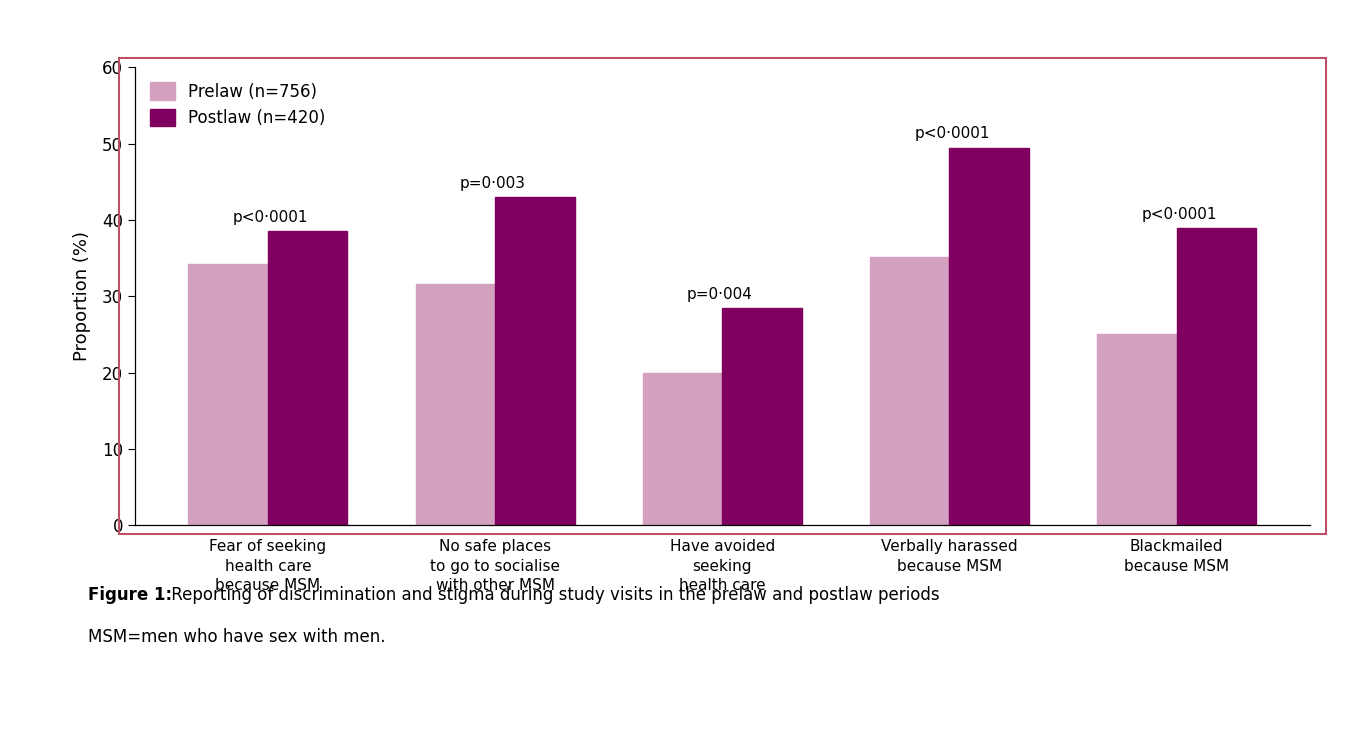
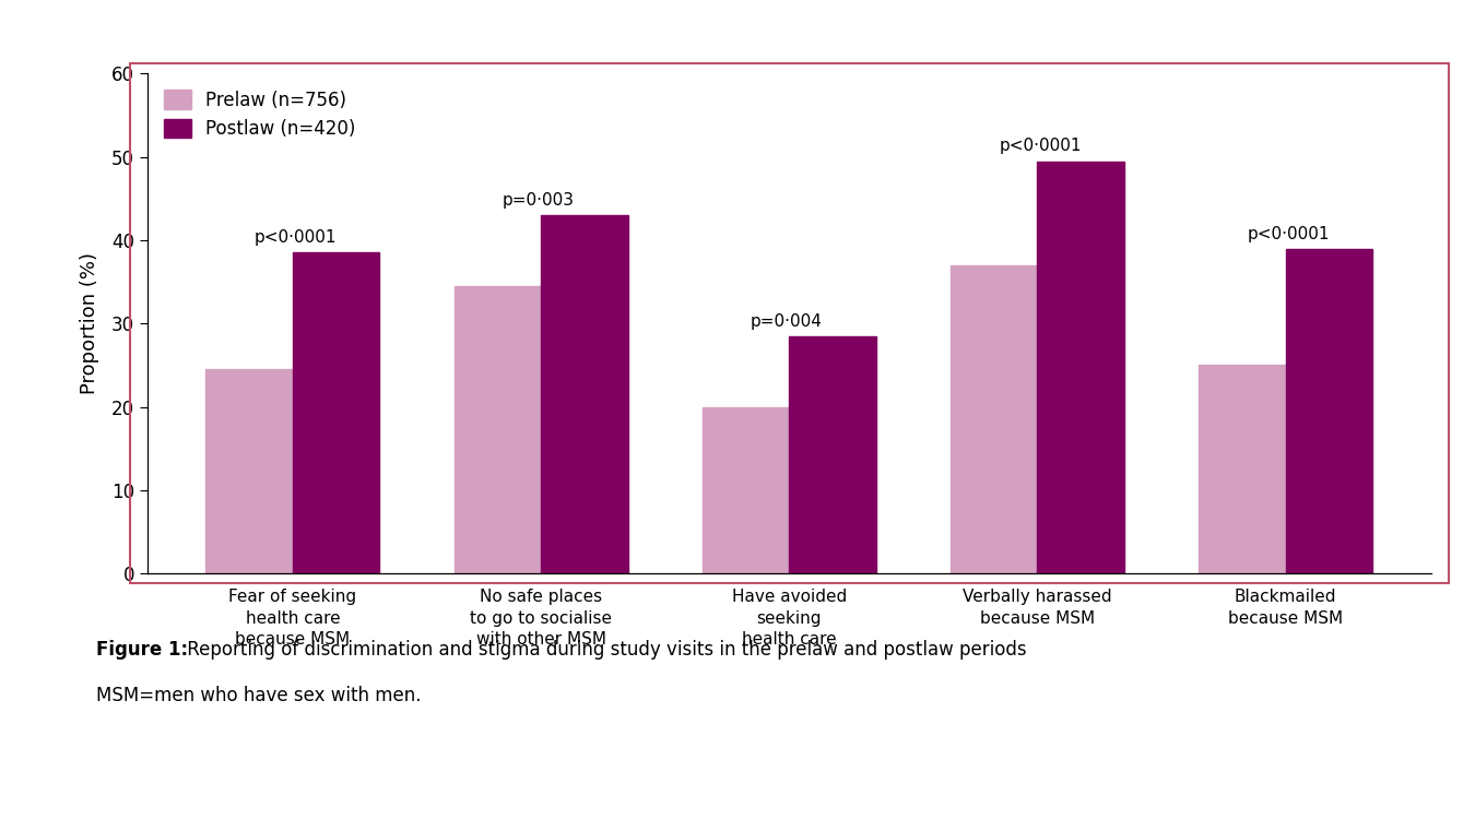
Prelaw (n=756)/Fear of seeking health care because MSM: 34.2 -> 24.5
Prelaw (n=756)/No safe places to go to socialise with other MSM: 31.6 -> 34.5
Prelaw (n=756)/Verbally harassed because MSM: 35.2 -> 37.0
